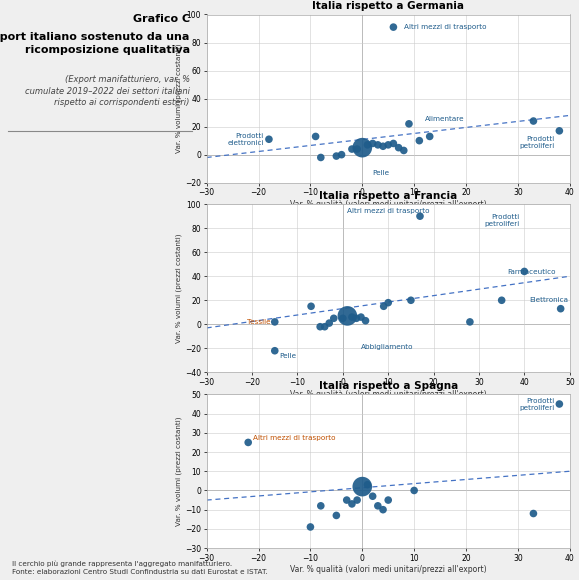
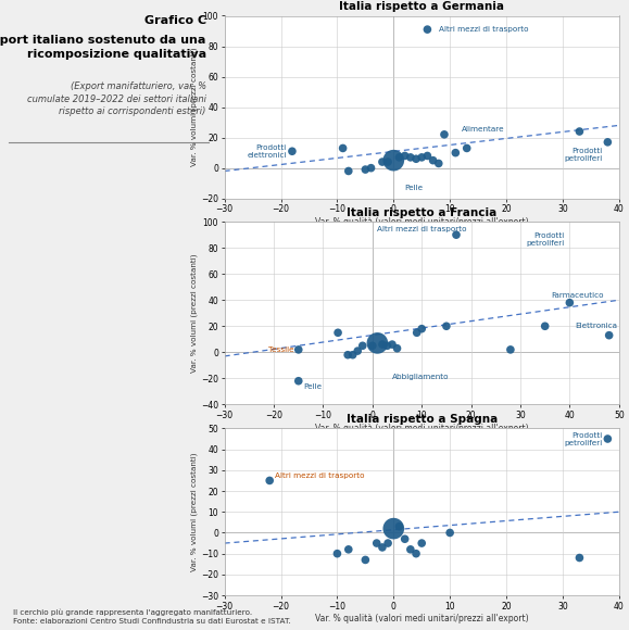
Italia rispetto a Francia/40: 44 -> 38
Italia rispetto a Spagna/−10: -19 -> -10
